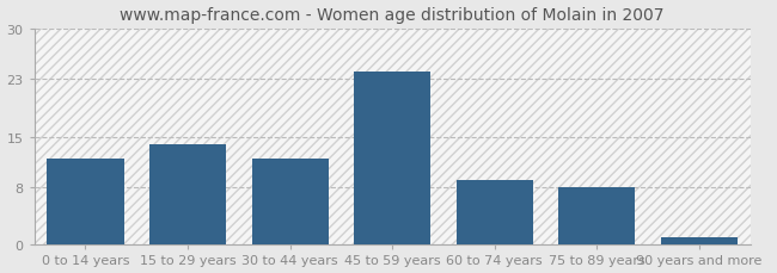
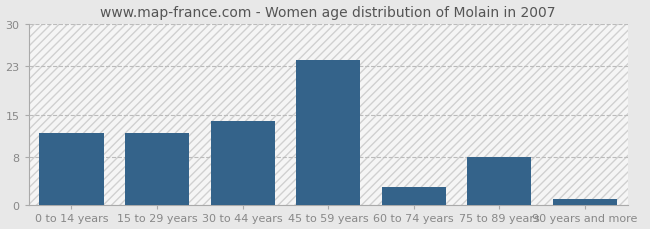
15 to 29 years: 14 -> 12
30 to 44 years: 12 -> 14
60 to 74 years: 9 -> 3
